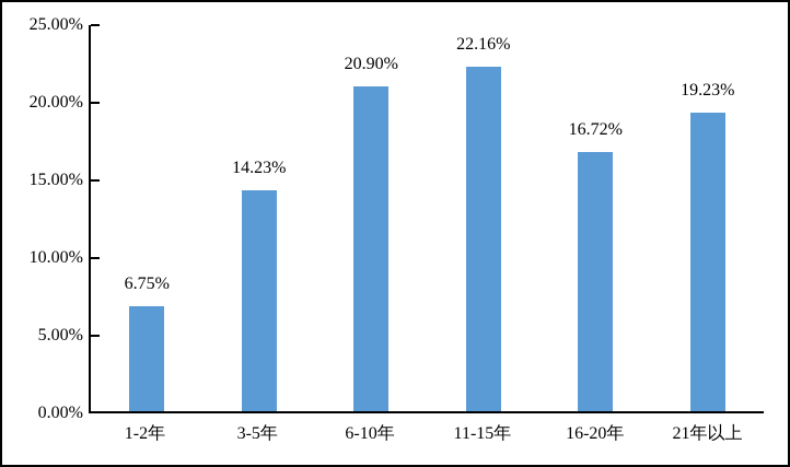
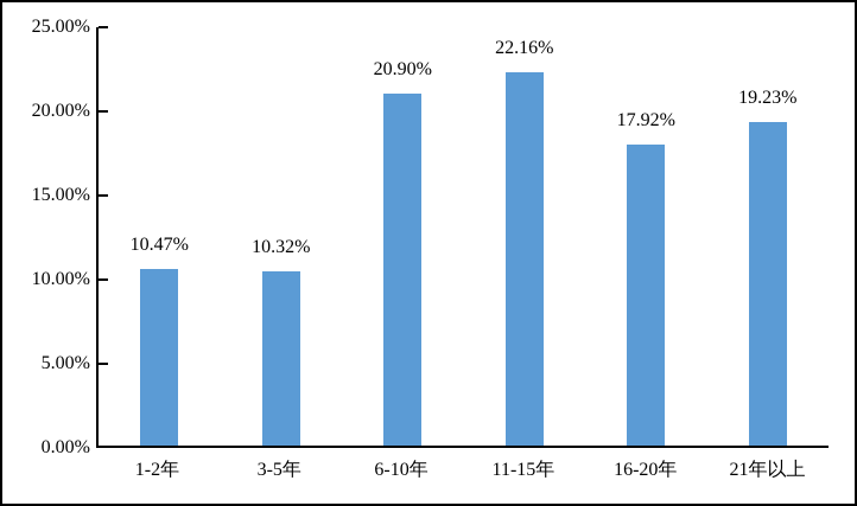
1-2年: 6.75% -> 10.47%
3-5年: 14.23% -> 10.32%
16-20年: 16.72% -> 17.92%
